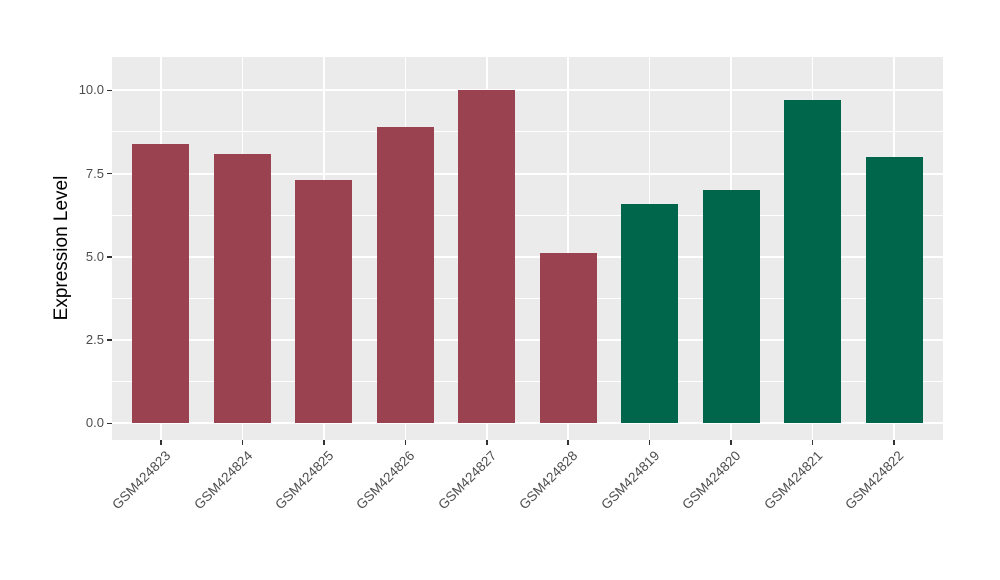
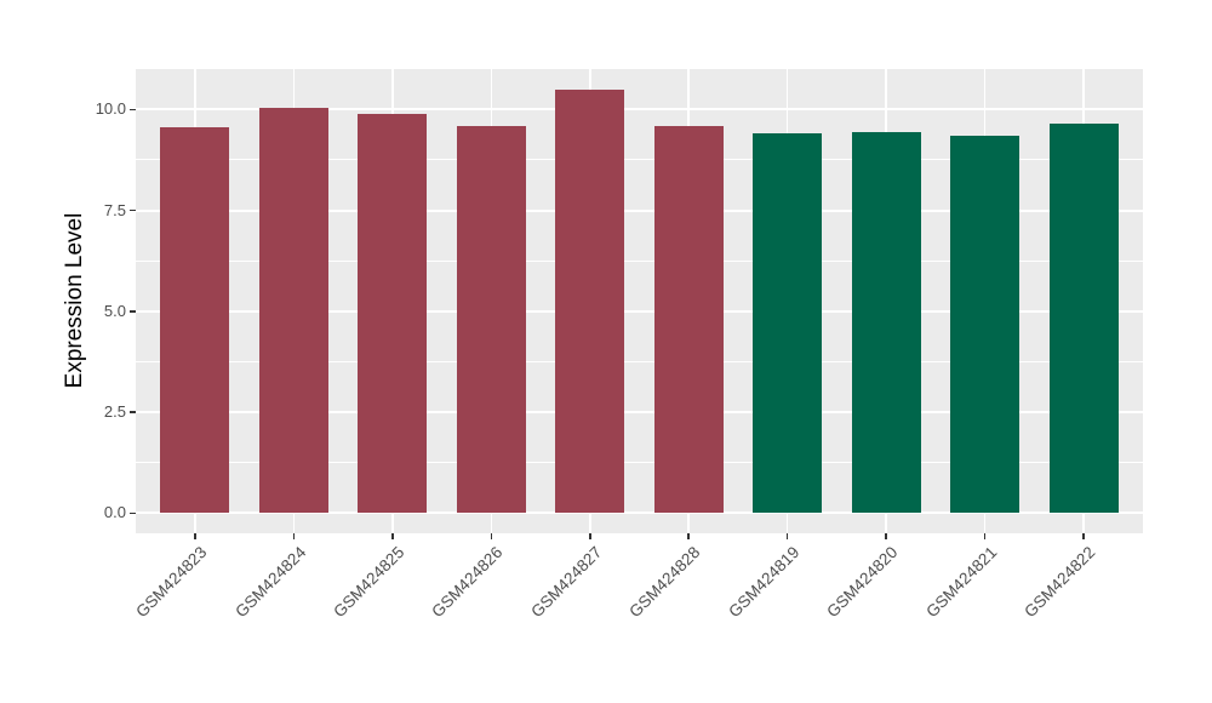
GSM424823: 8.4 -> 9.6
GSM424824: 8.1 -> 10.1
GSM424825: 7.3 -> 9.9
GSM424826: 8.9 -> 9.6
GSM424827: 10.0 -> 10.5
GSM424828: 5.1 -> 9.6
GSM424819: 6.6 -> 9.4
GSM424820: 7.0 -> 9.4
GSM424821: 9.7 -> 9.3
GSM424822: 8.0 -> 9.7
